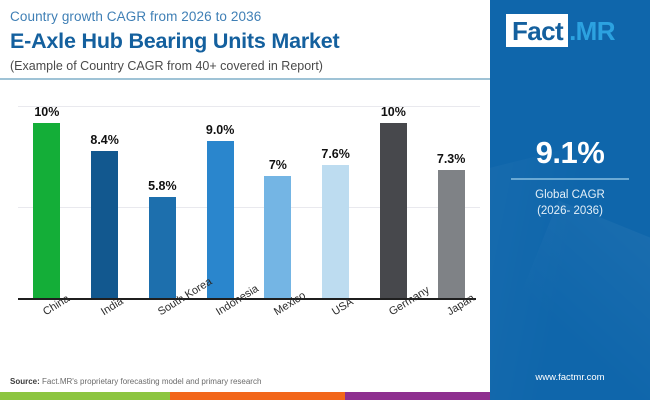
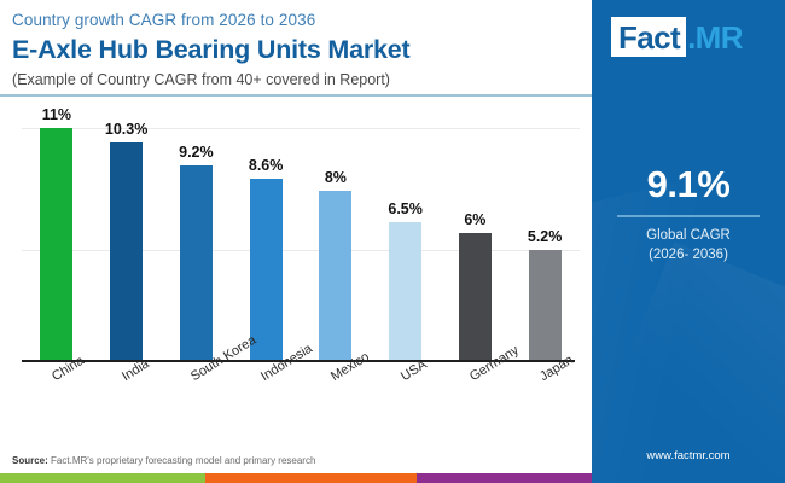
China: 10% -> 11%
India: 8.4% -> 10.3%
South Korea: 5.8% -> 9.2%
Indonesia: 9.0% -> 8.6%
Mexico: 7% -> 8%
USA: 7.6% -> 6.5%
Germany: 10% -> 6%
Japan: 7.3% -> 5.2%
